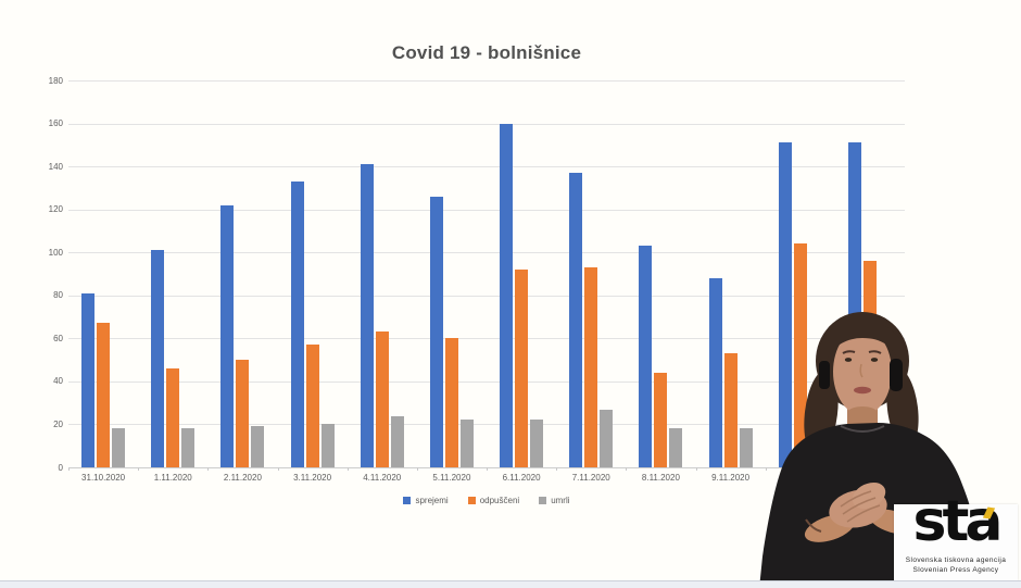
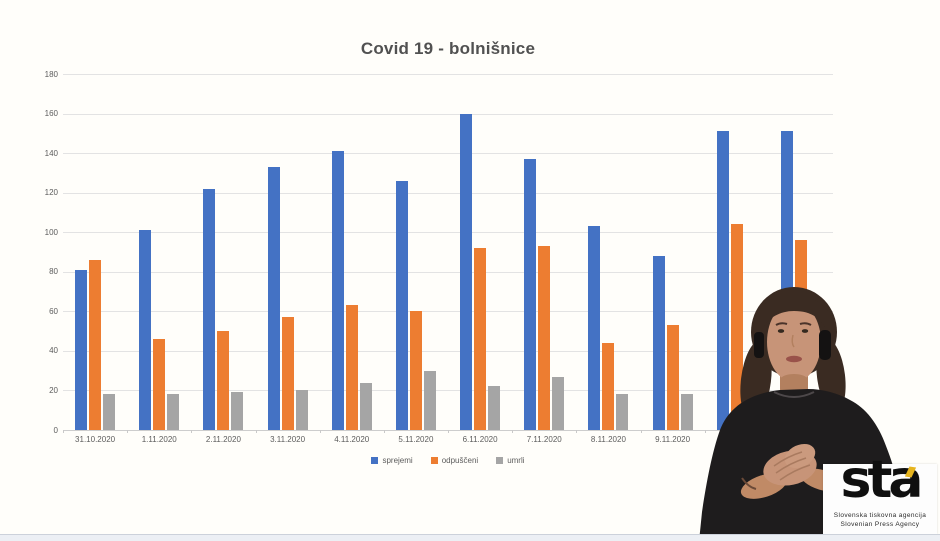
odpuščeni/31.10.2020: 67 -> 86
umrli/5.11.2020: 22 -> 30
